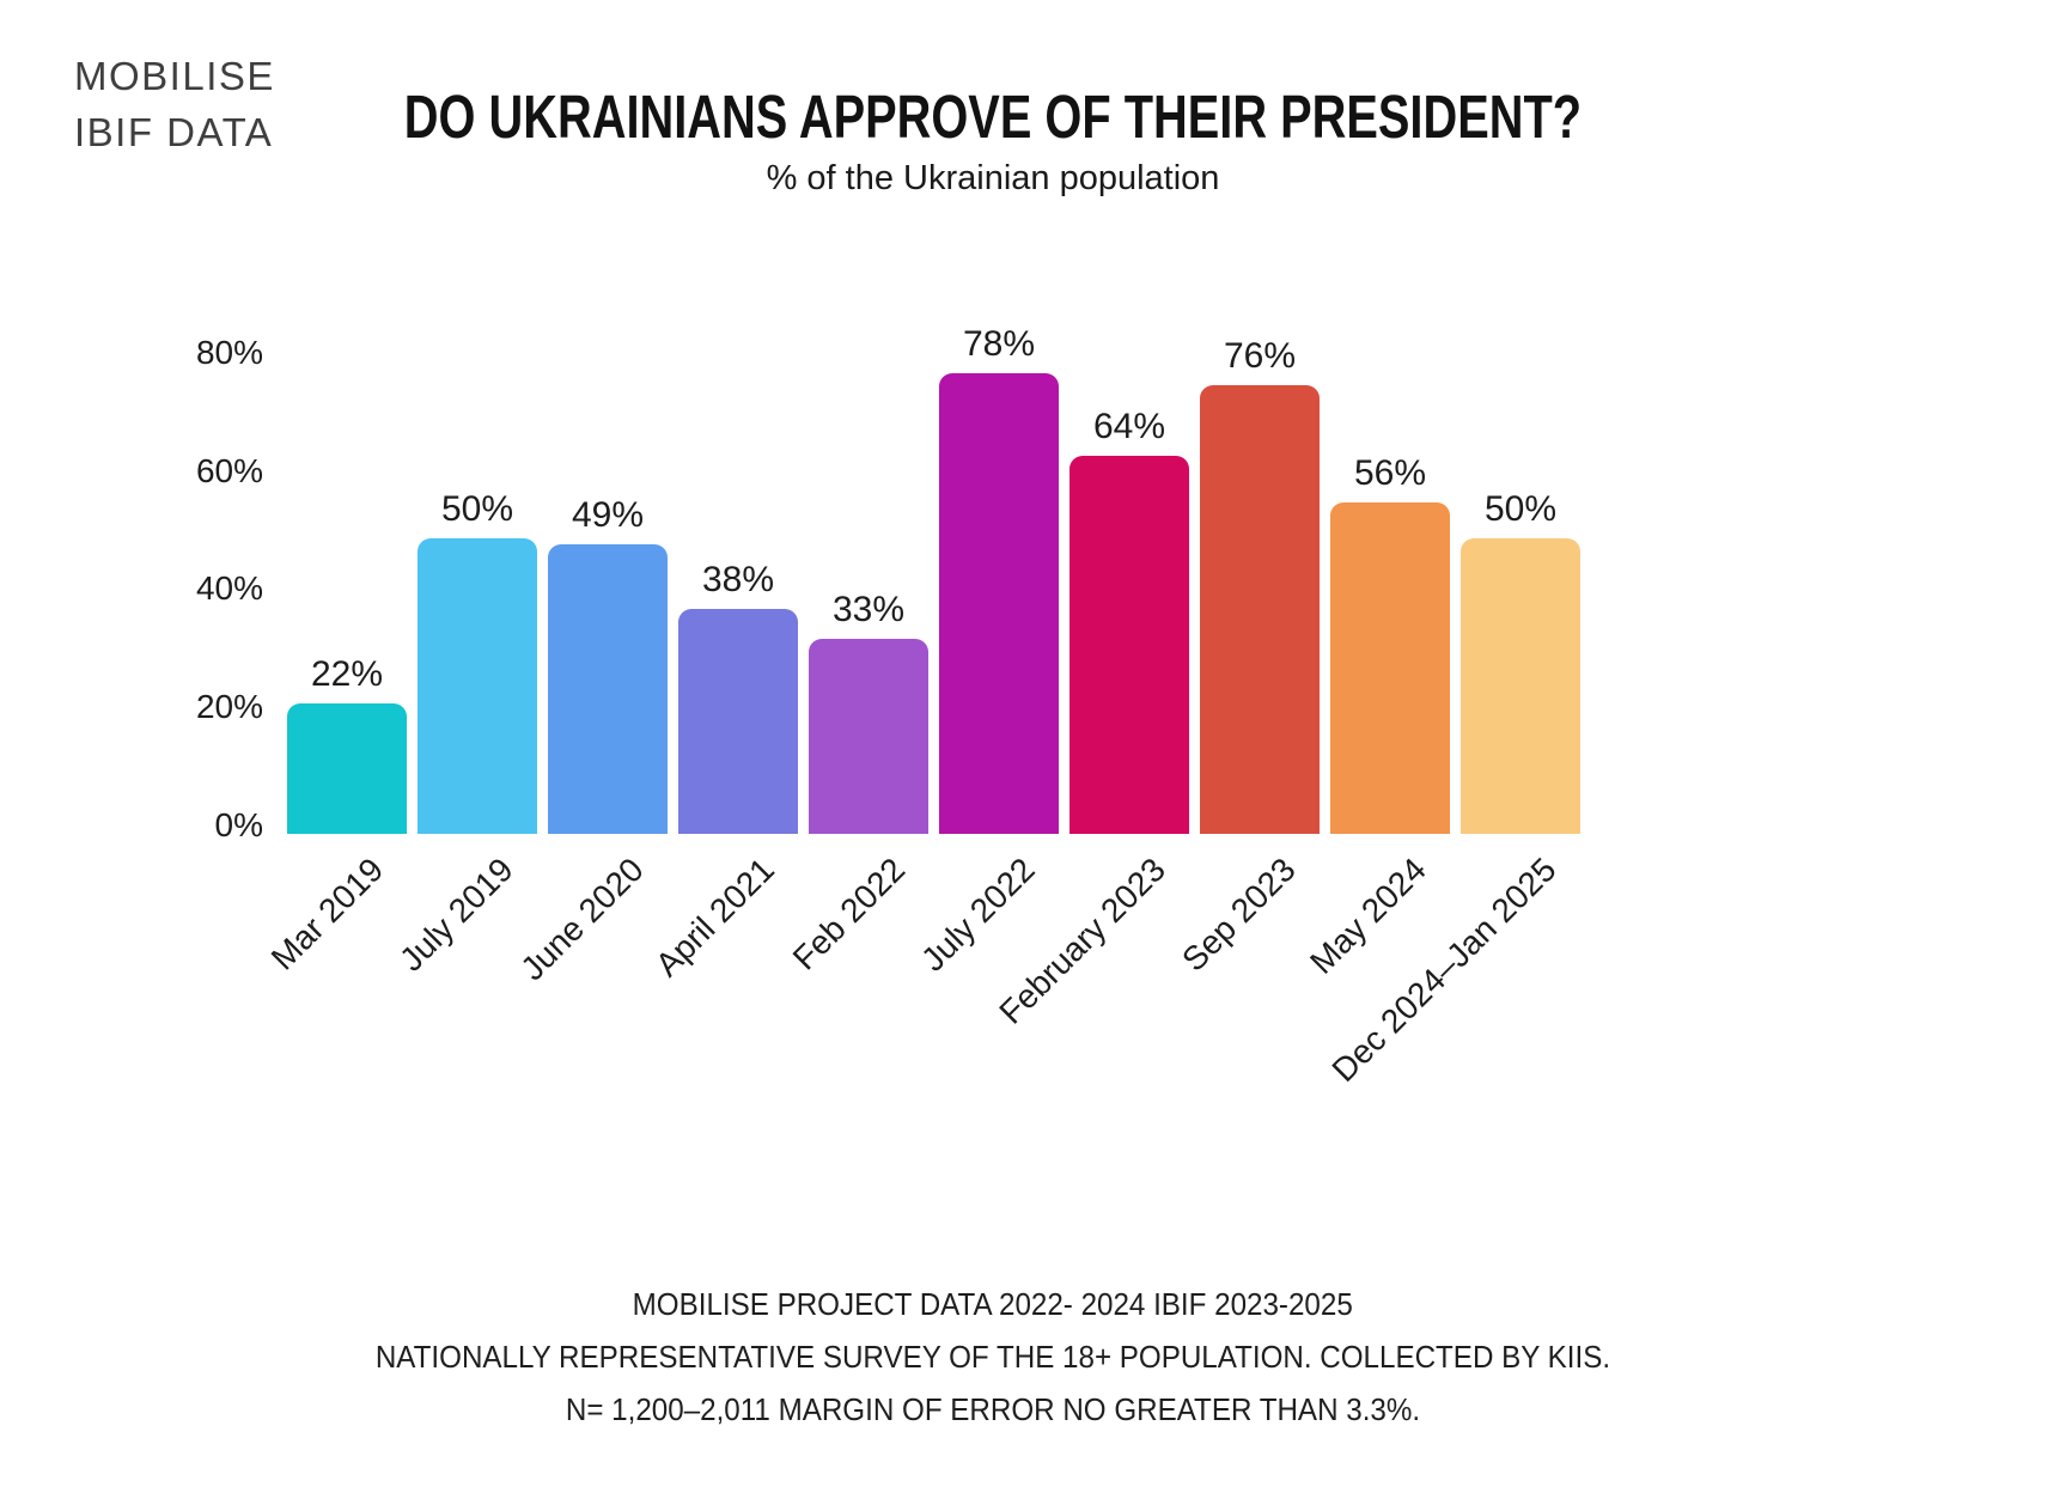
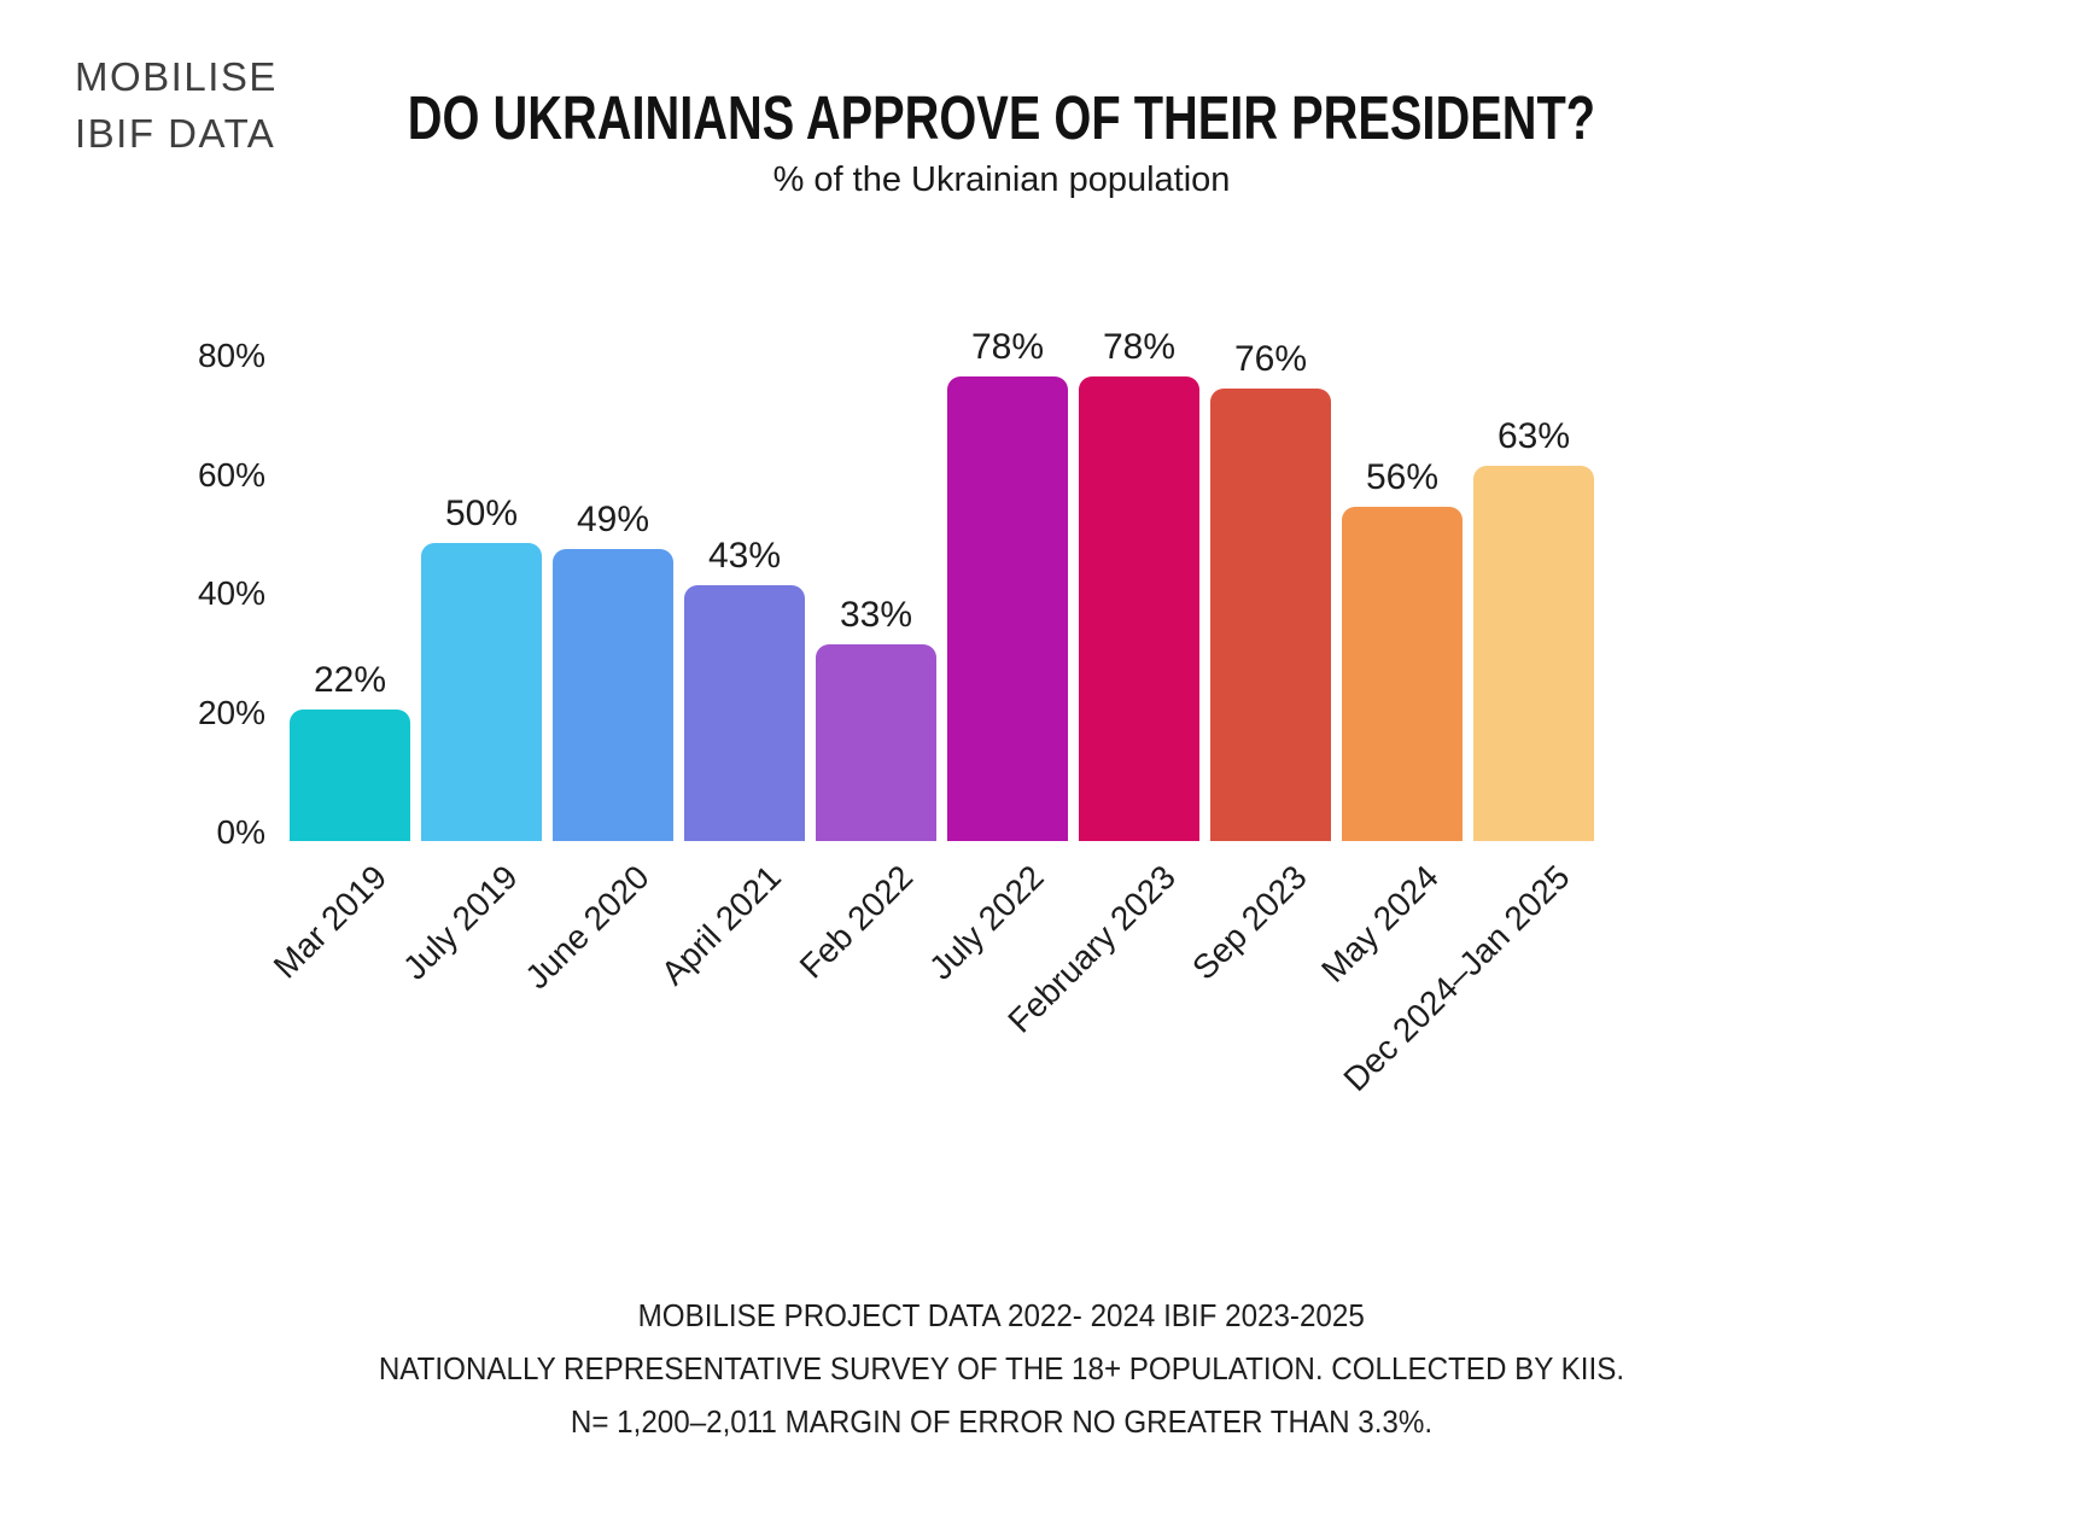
April 2021: 38% -> 43%
February 2023: 64% -> 78%
Dec 2024–Jan 2025: 50% -> 63%
